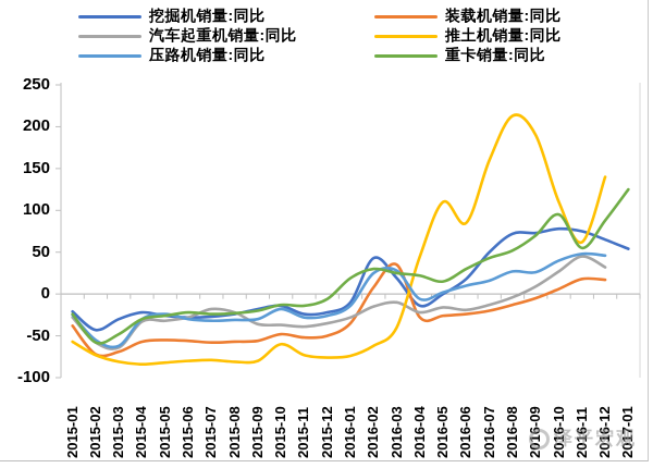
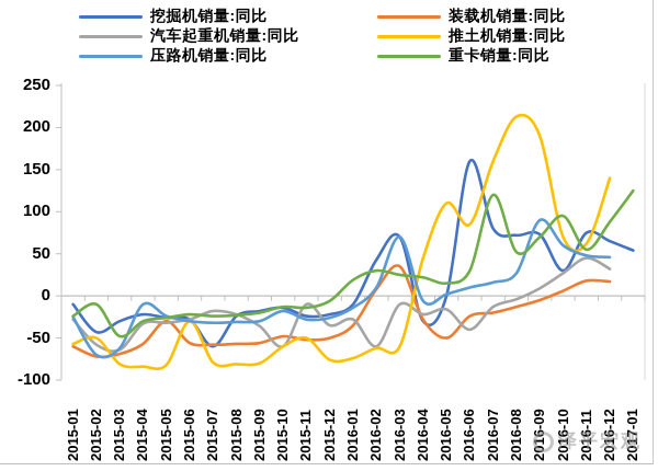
挖掘机销量:同比/2015-01: -20 -> -10
装载机销量:同比/2015-01: -40 -> -60
推土机销量:同比/2015-02: -70 -> -50
压路机销量:同比/2015-02: -60 -> -70
重卡销量:同比/2015-02: -60 -> -10
压路机销量:同比/2015-04: -30 -> -10
装载机销量:同比/2015-05: -60 -> -30
推土机销量:同比/2015-06: -80 -> -30
挖掘机销量:同比/2015-07: -30 -> -60
汽车起重机销量:同比/2015-10: -40 -> -60
汽车起重机销量:同比/2015-11: -40 -> -10
推土机销量:同比/2015-11: -70 -> -50
汽车起重机销量:同比/2016-02: -20 -> -60
压路机销量:同比/2016-02: 20 -> 10
挖掘机销量:同比/2016-03: 20 -> 70
推土机销量:同比/2016-03: -40 -> -60
压路机销量:同比/2016-03: 30 -> 70
挖掘机销量:同比/2016-04: -10 -> -30
装载机销量:同比/2016-05: -30 -> -50
挖掘机销量:同比/2016-06: 20 -> 160
汽车起重机销量:同比/2016-06: -20 -> -40
挖掘机销量:同比/2016-07: 50 -> 80
重卡销量:同比/2016-07: 40 -> 120
压路机销量:同比/2016-09: 30 -> 90
挖掘机销量:同比/2016-10: 80 -> 30
推土机销量:同比/2016-10: 110 -> 70
压路机销量:同比/2016-10: 40 -> 60
